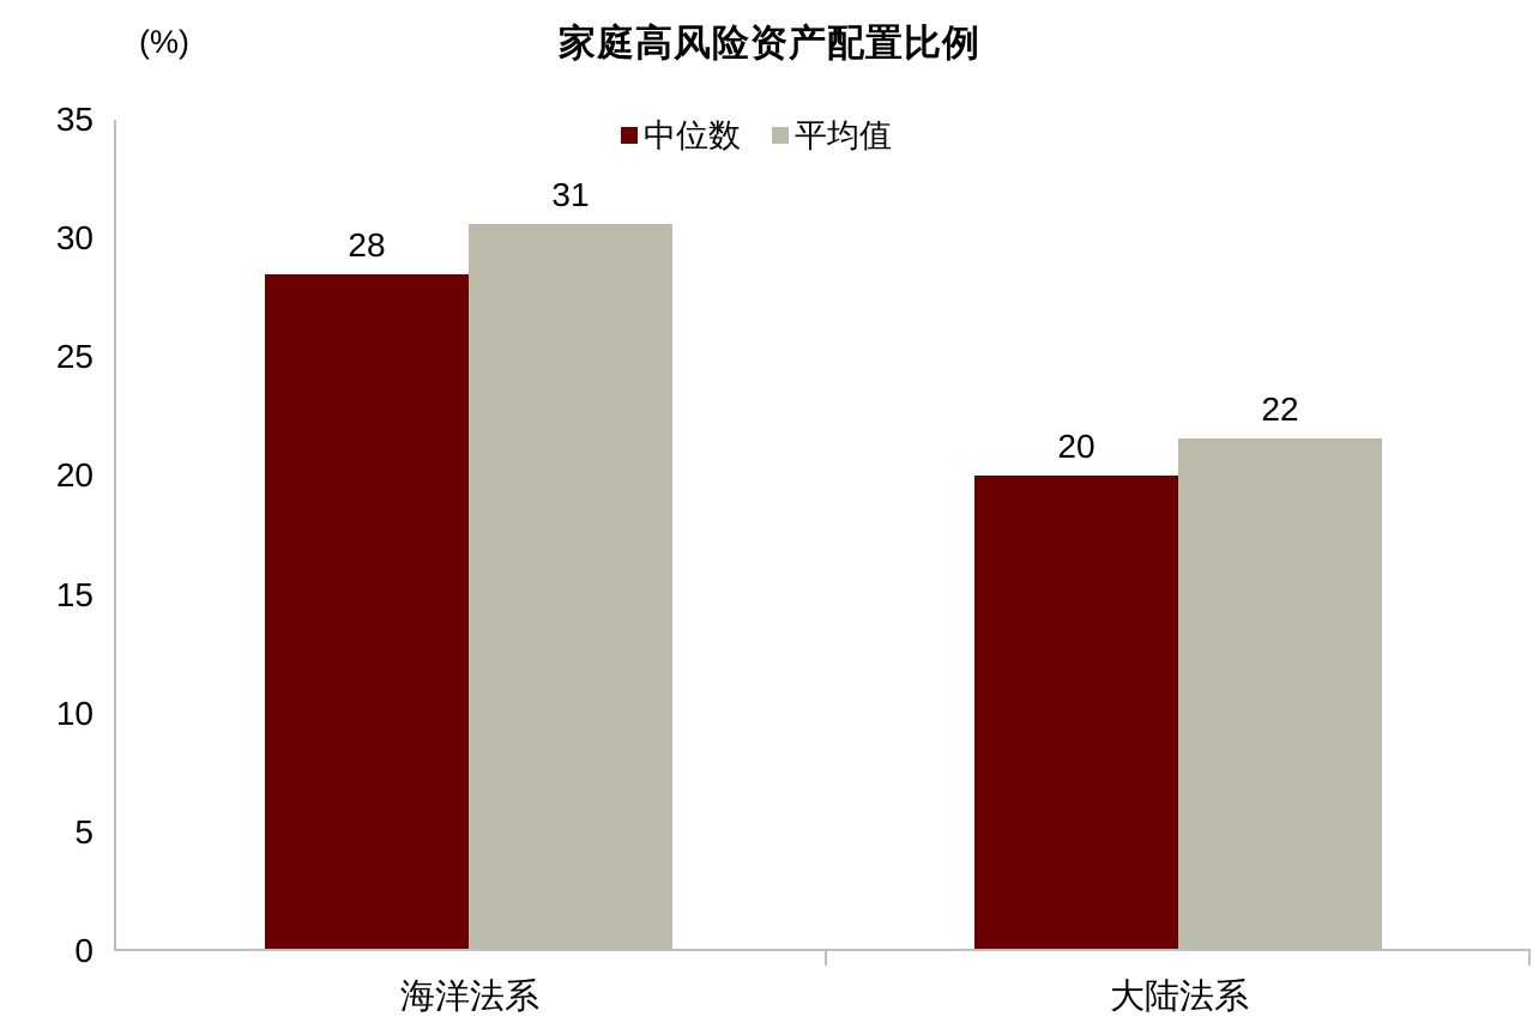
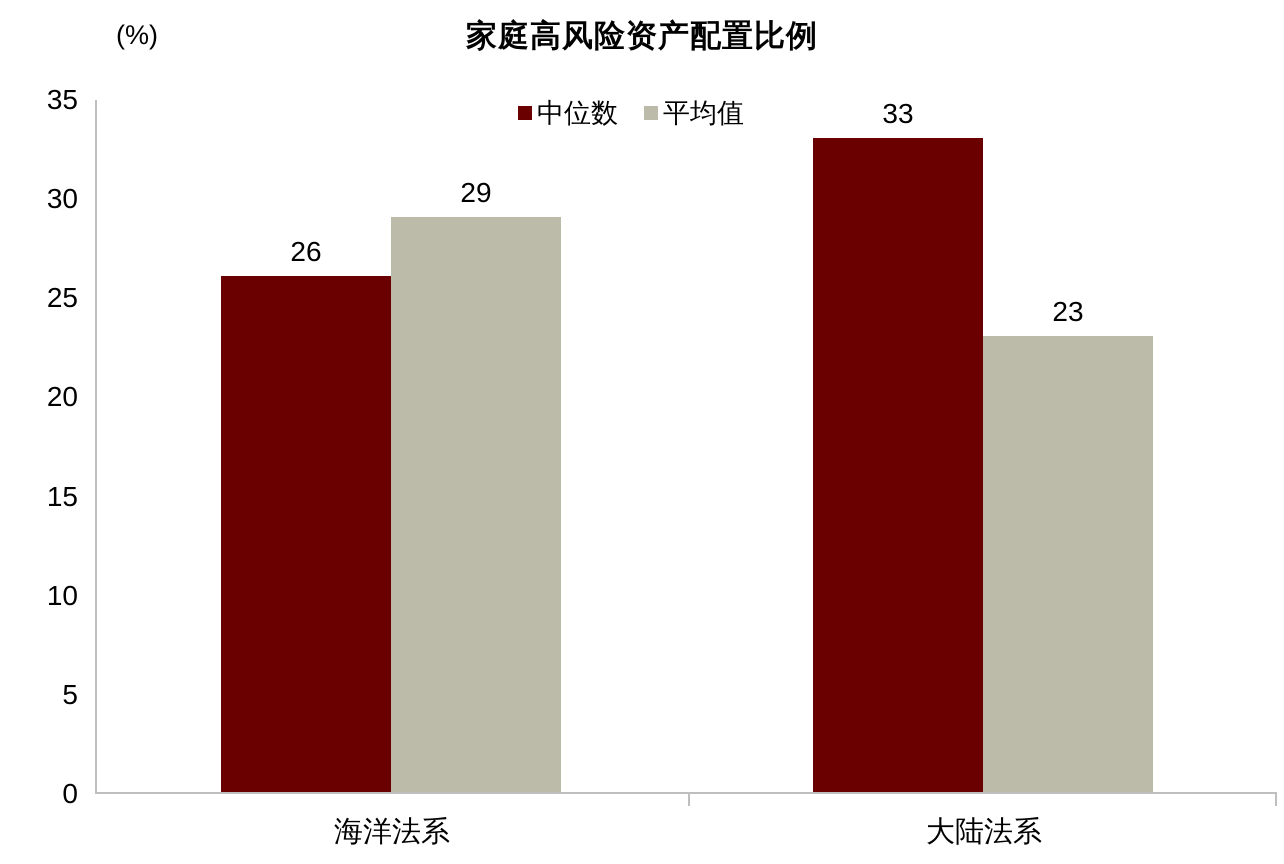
中位数/海洋法系: 28 -> 26
平均值/海洋法系: 31 -> 29
中位数/大陆法系: 20 -> 33
平均值/大陆法系: 22 -> 23
